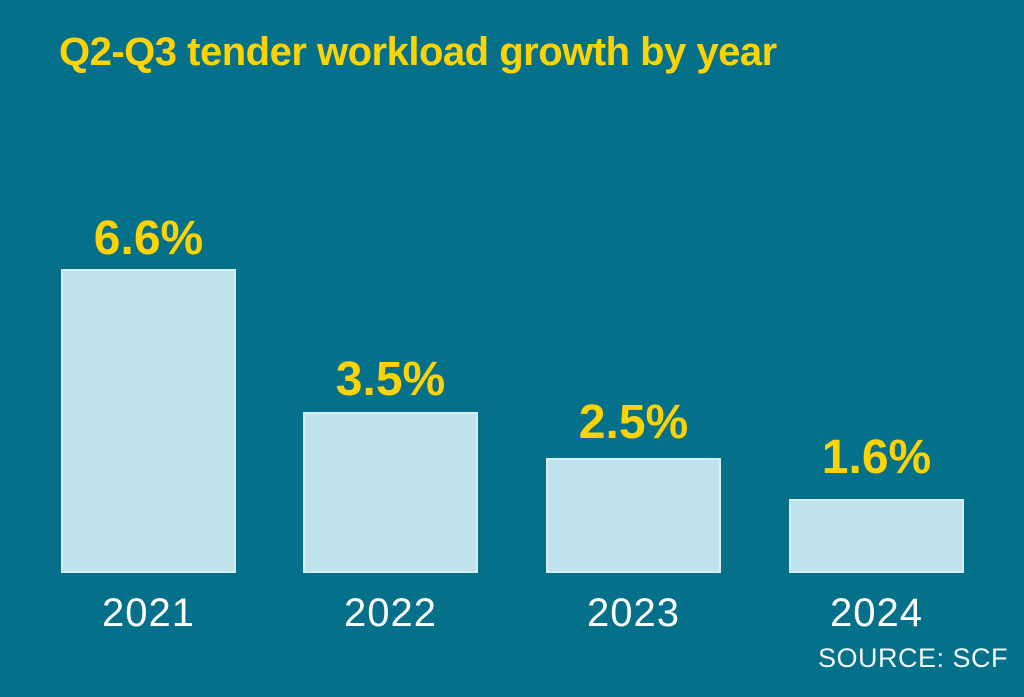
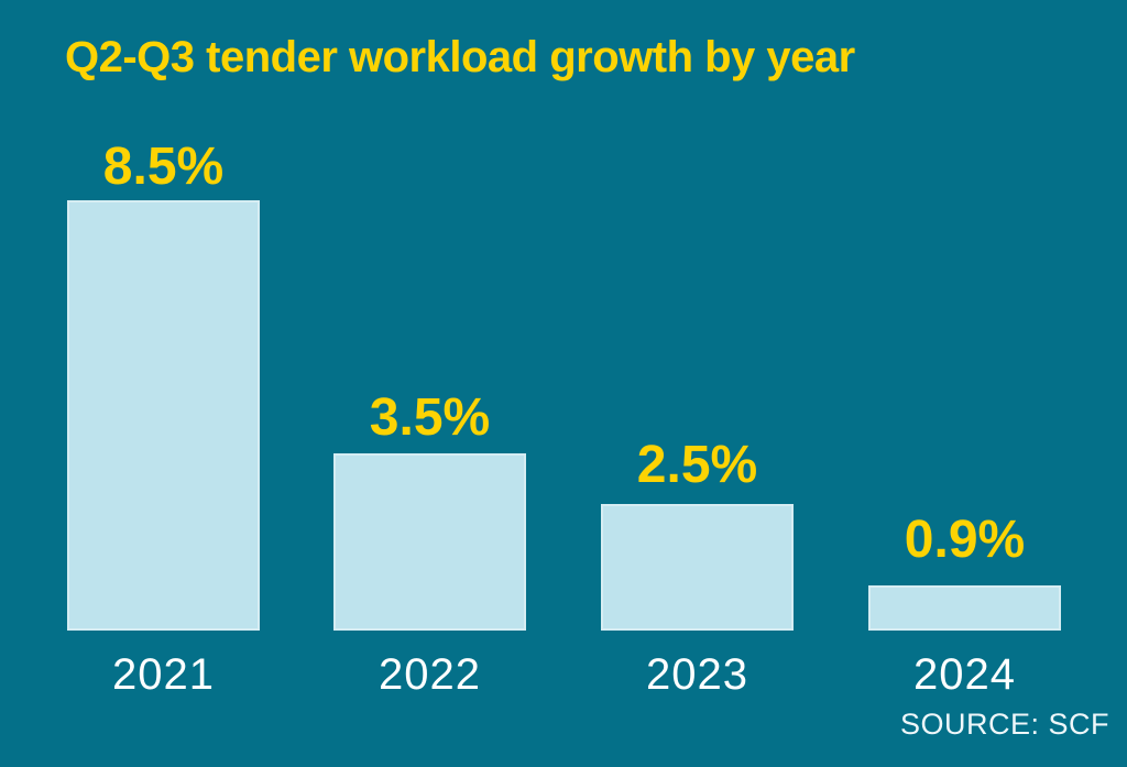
2021: 6.6% -> 8.5%
2024: 1.6% -> 0.9%
